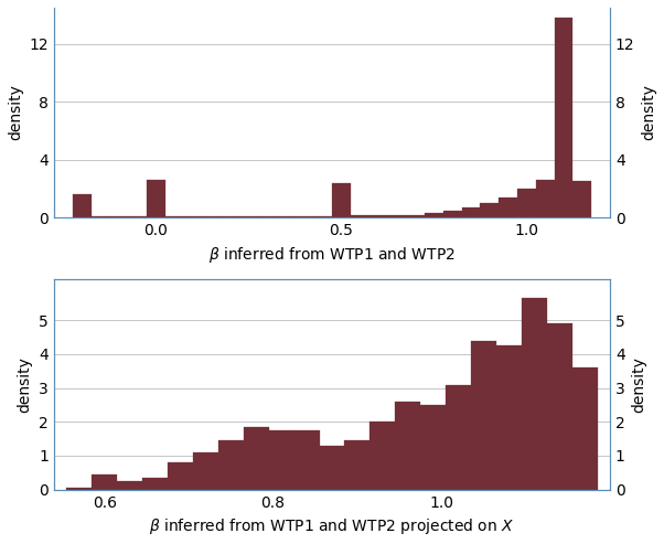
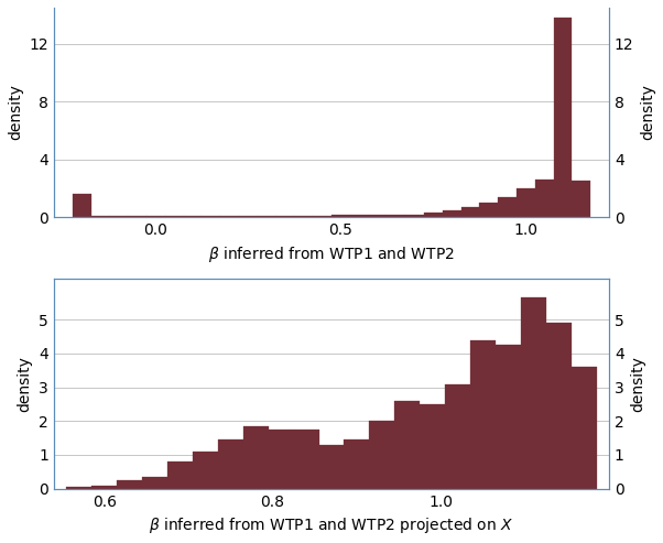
0.0: 2.6 -> 0.1
0.5: 2.4 -> 0.2
0.6: 0.45 -> 0.10
